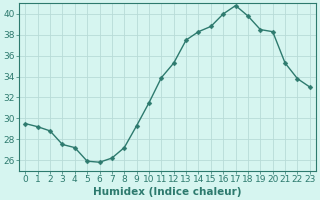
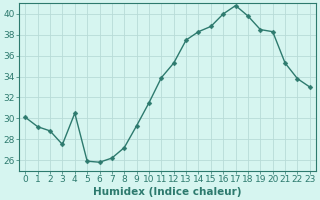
0: 29.5 -> 30.1
4: 27.2 -> 30.5
